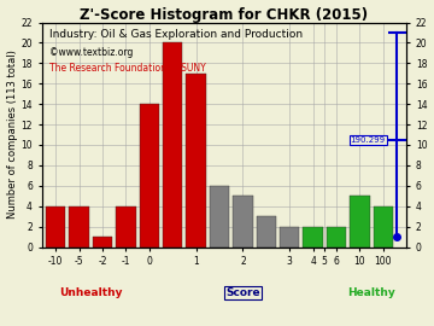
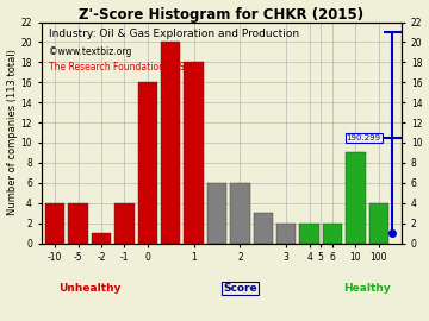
0: 14 -> 16
1: 17 -> 18
2: 5 -> 6
10: 5 -> 9
